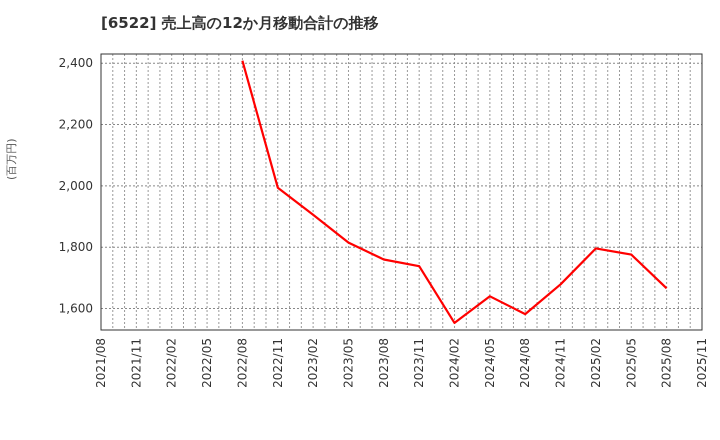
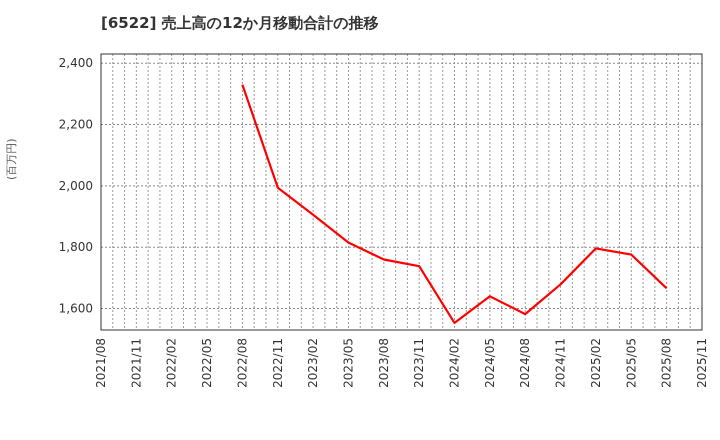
2022/08: 2410 -> 2330
